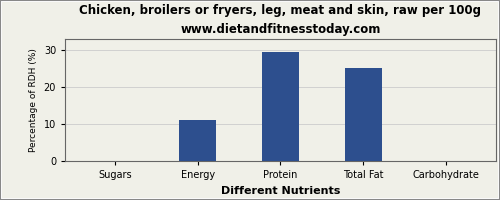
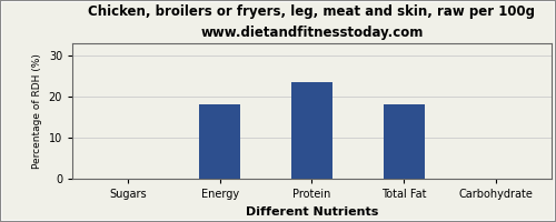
Energy: 11.0 -> 18.0
Protein: 29.3 -> 23.5
Total Fat: 25.2 -> 18.0
